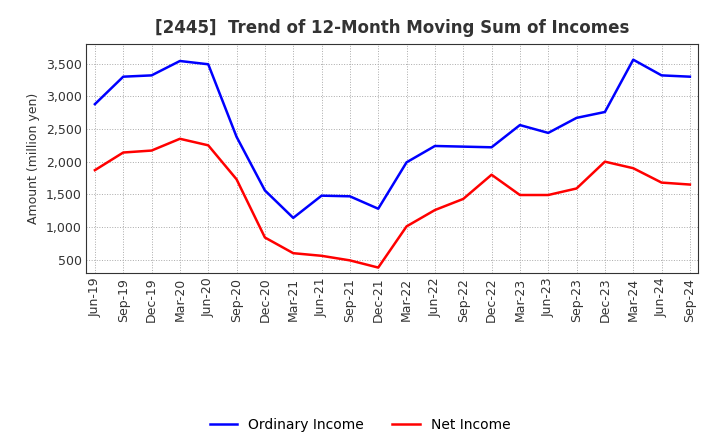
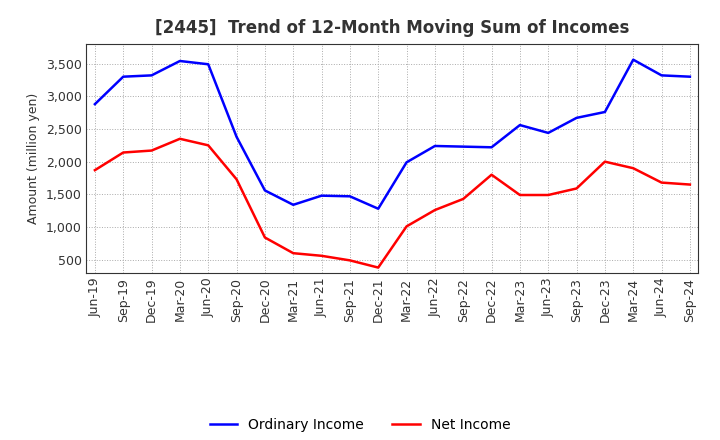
Ordinary Income/Mar-21: 1,140 -> 1,340
